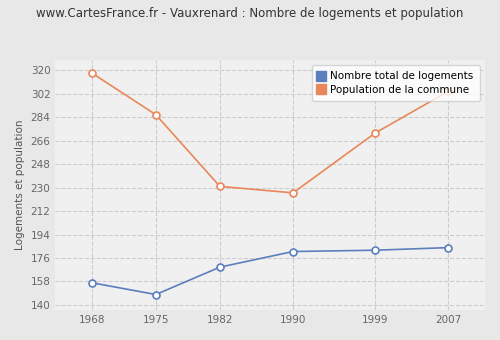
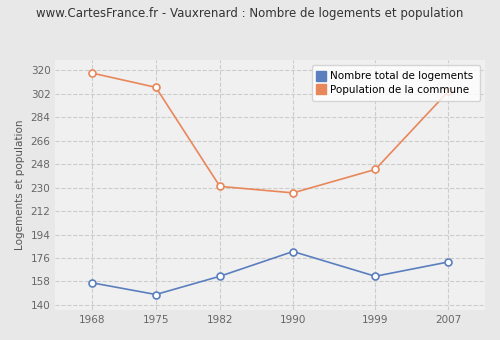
Population de la commune/1975: 286 -> 307
Nombre total de logements/1982: 169 -> 162
Nombre total de logements/1999: 182 -> 162
Population de la commune/1999: 272 -> 244
Nombre total de logements/2007: 184 -> 173
